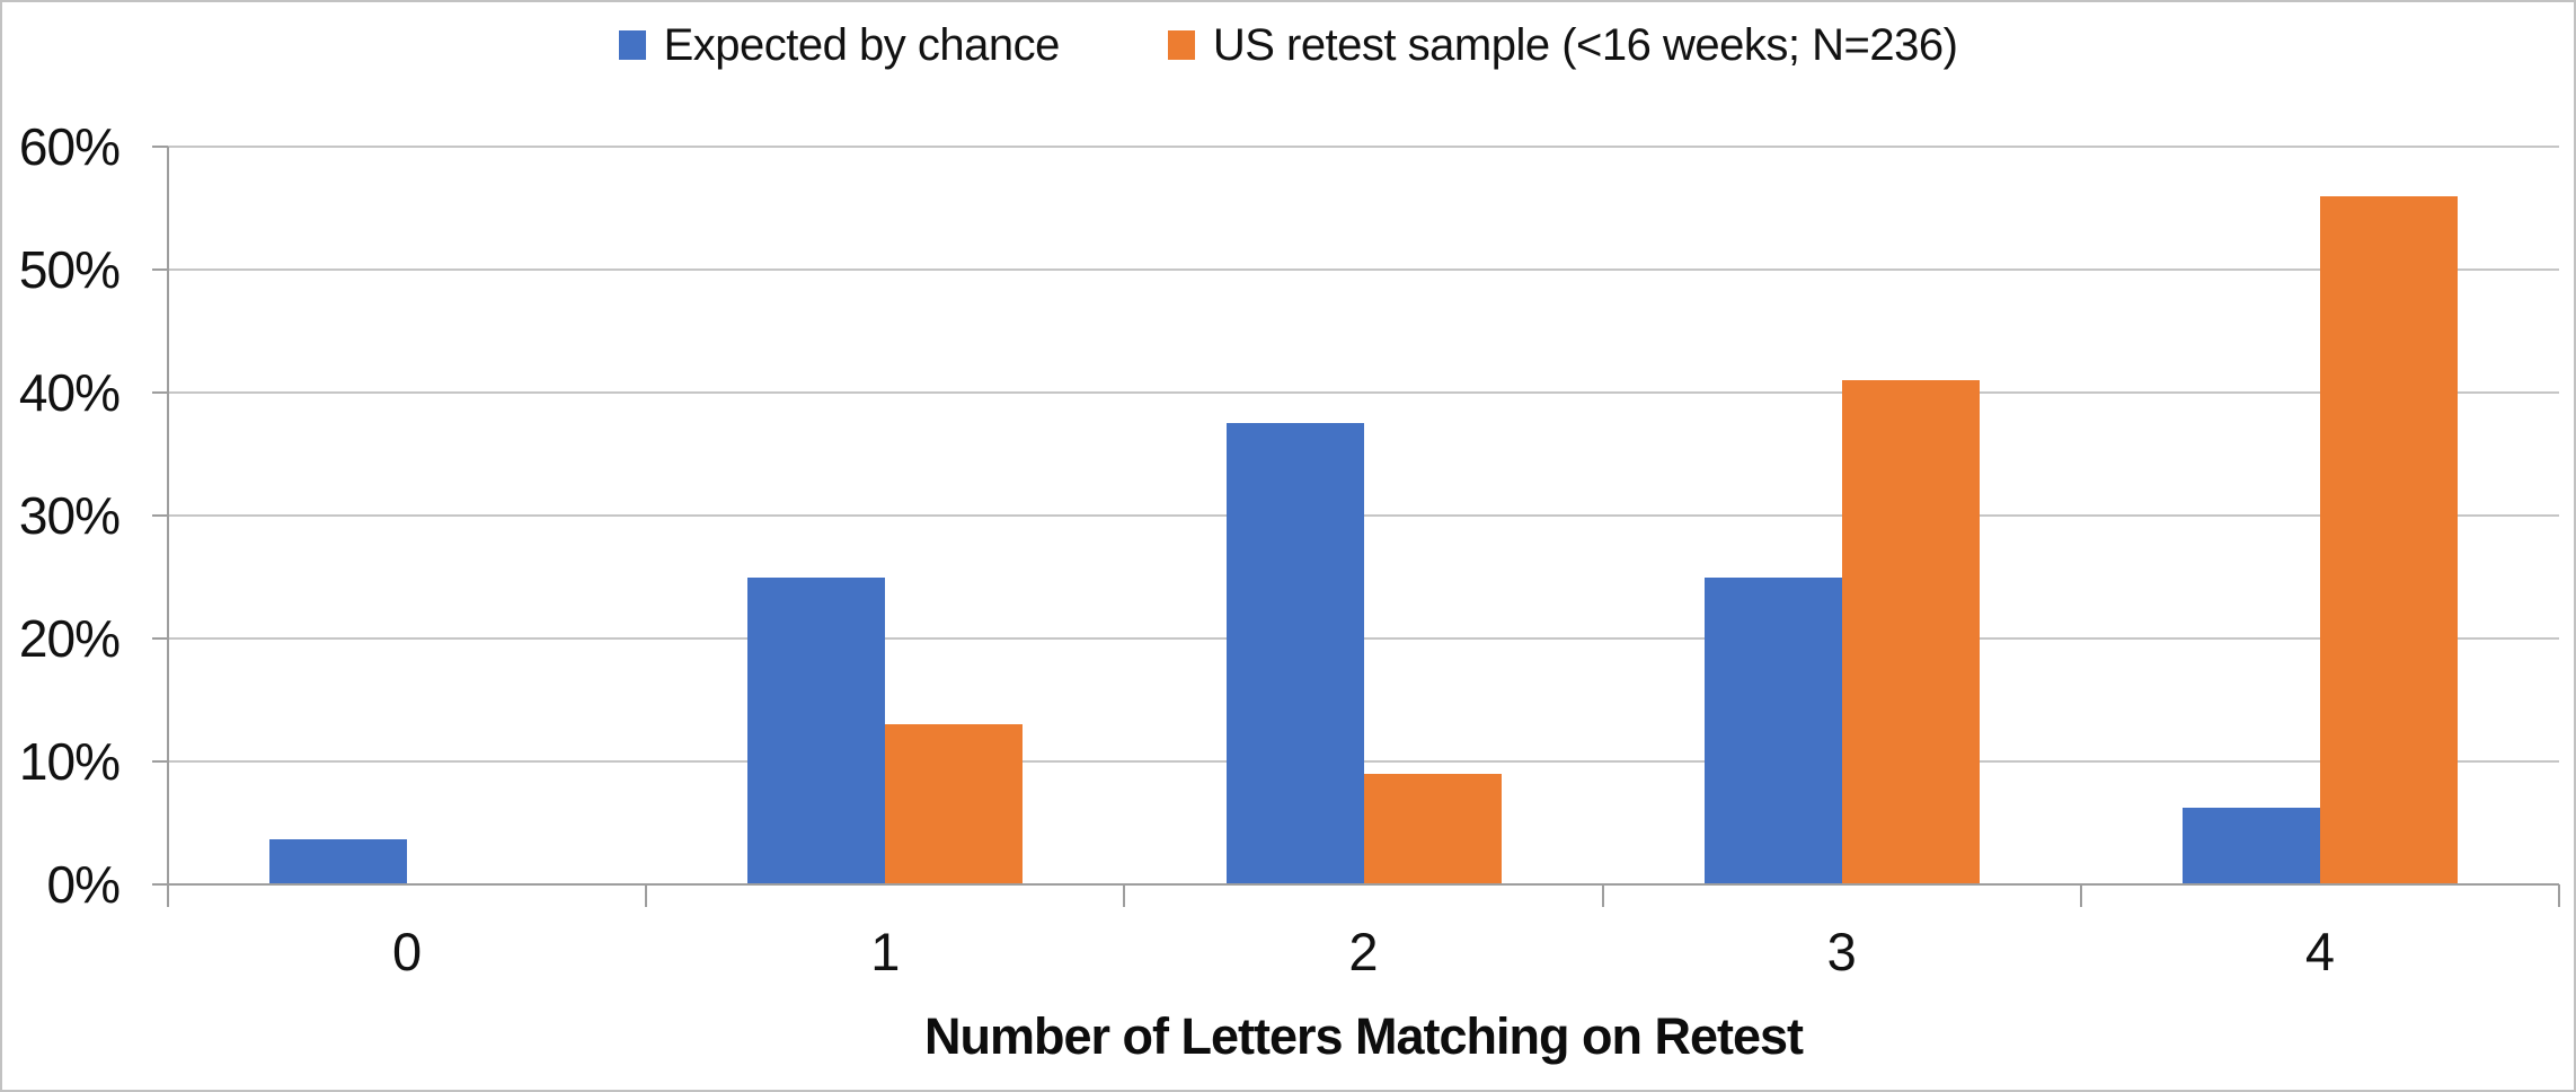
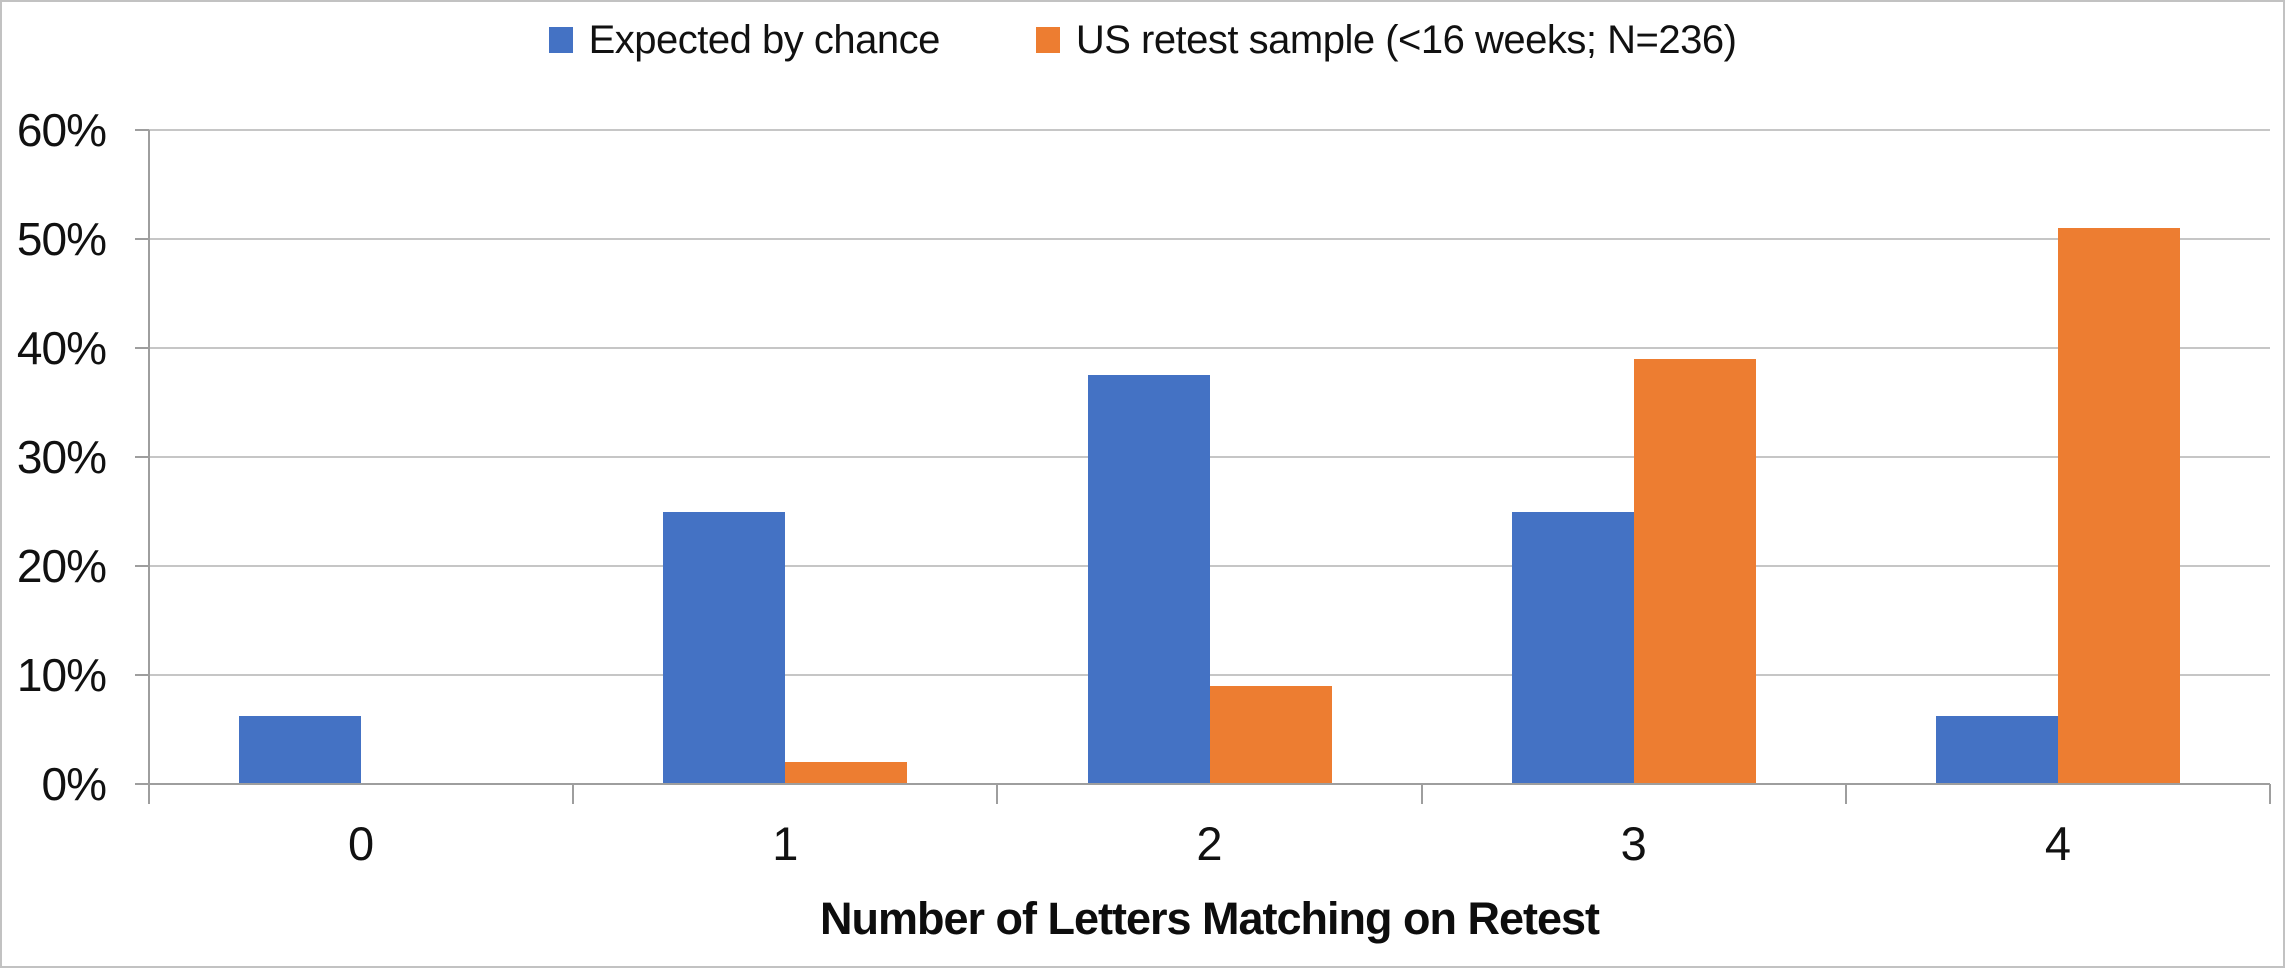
Expected by chance/0: 3.7% -> 6.2%
US retest sample (<16 weeks; N=236)/1: 13% -> 2%
US retest sample (<16 weeks; N=236)/3: 41% -> 39%
US retest sample (<16 weeks; N=236)/4: 56% -> 51%
